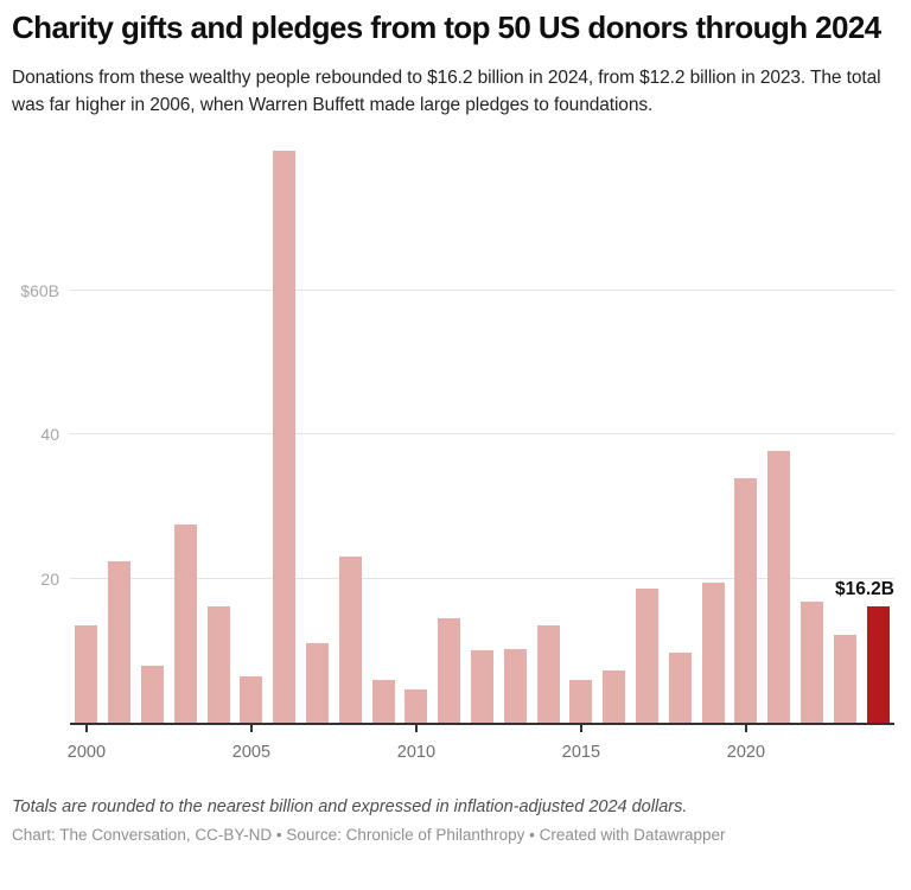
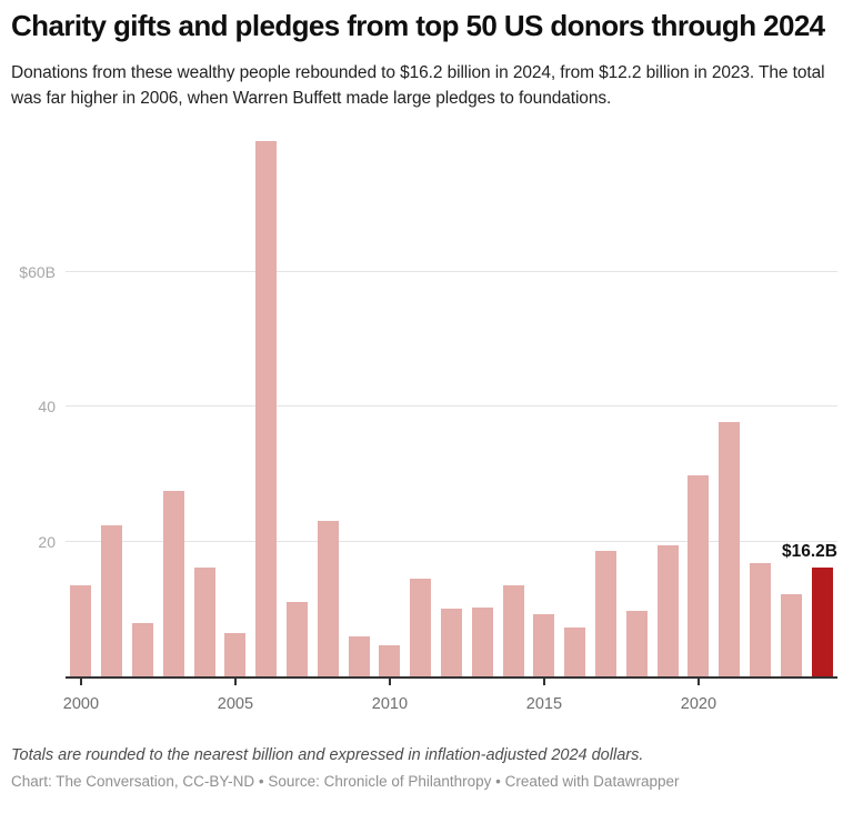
2015: $6B -> $9B
2020: $34B -> $30B
